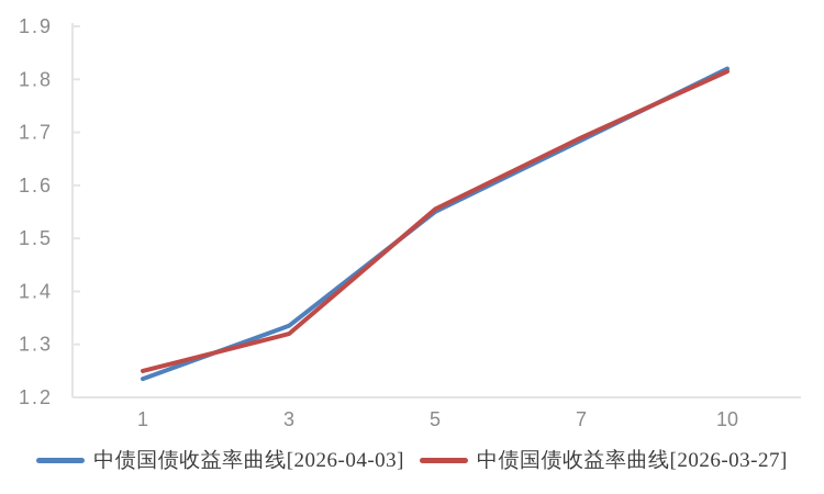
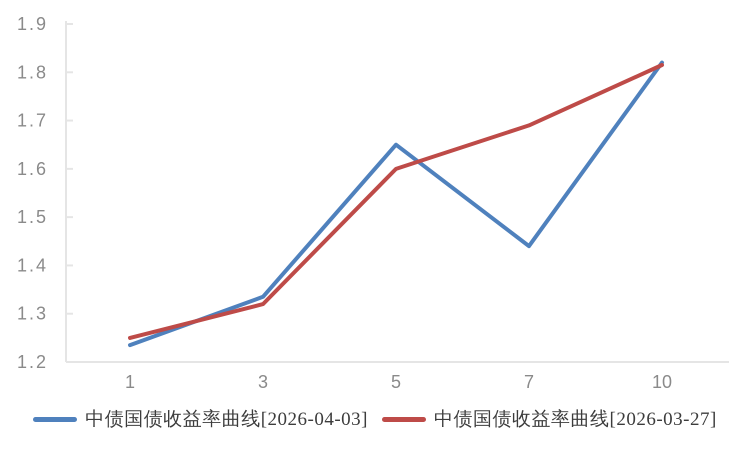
中债国债收益率曲线[2026-04-03]/5: 1.55 -> 1.65
中债国债收益率曲线[2026-03-27]/5: 1.55 -> 1.60
中债国债收益率曲线[2026-04-03]/7: 1.69 -> 1.44
